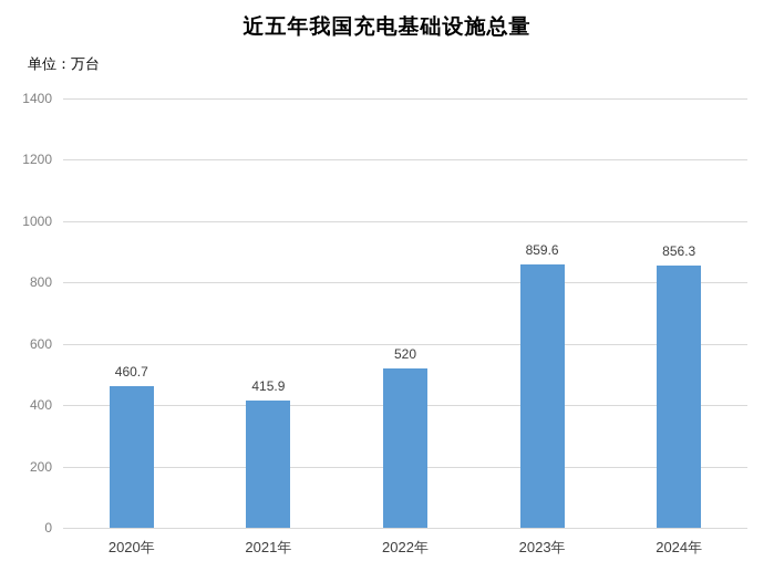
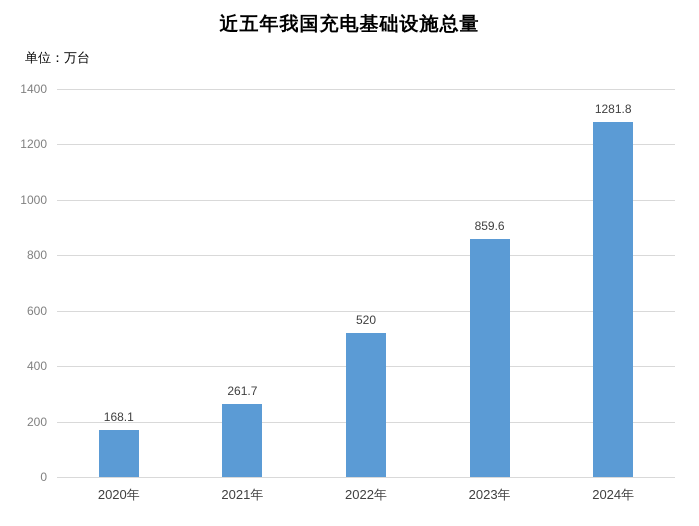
2020年: 460.7 -> 168.1
2021年: 415.9 -> 261.7
2024年: 856.3 -> 1281.8
